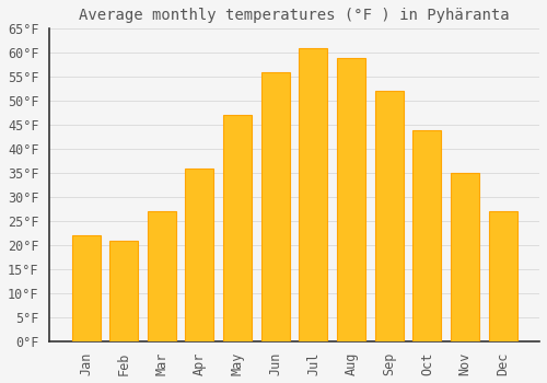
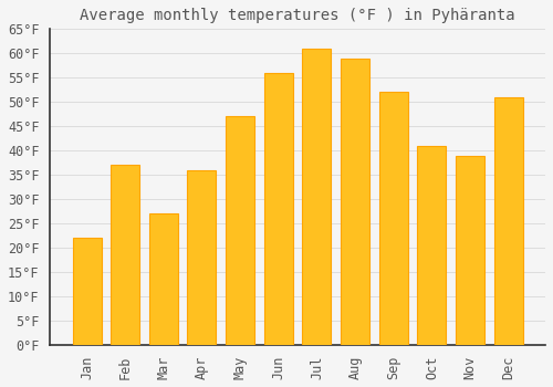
Feb: 21°F -> 37°F
Oct: 44°F -> 41°F
Nov: 35°F -> 39°F
Dec: 27°F -> 51°F
